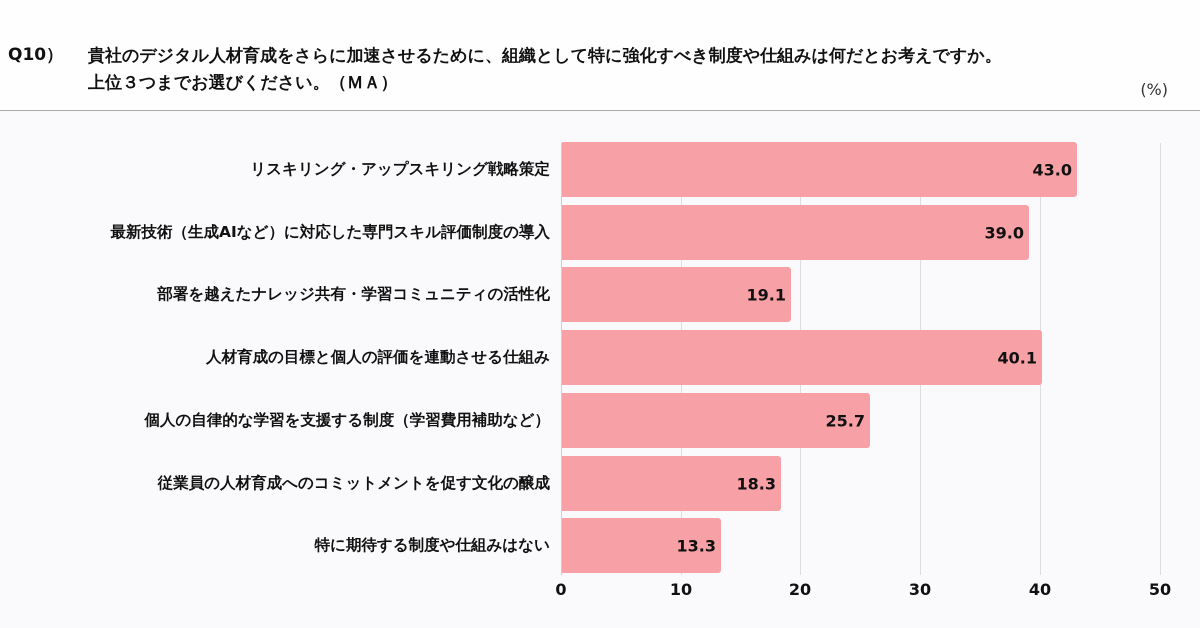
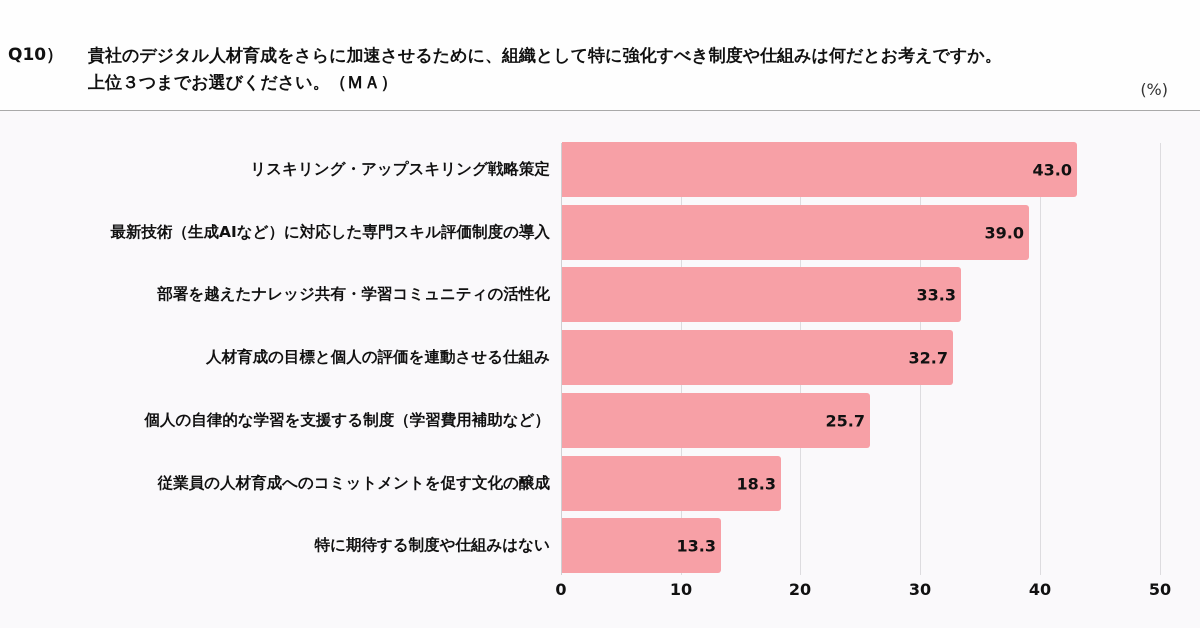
部署を越えたナレッジ共有・学習コミュニティの活性化: 19.1 -> 33.3
人材育成の目標と個人の評価を連動させる仕組み: 40.1 -> 32.7
